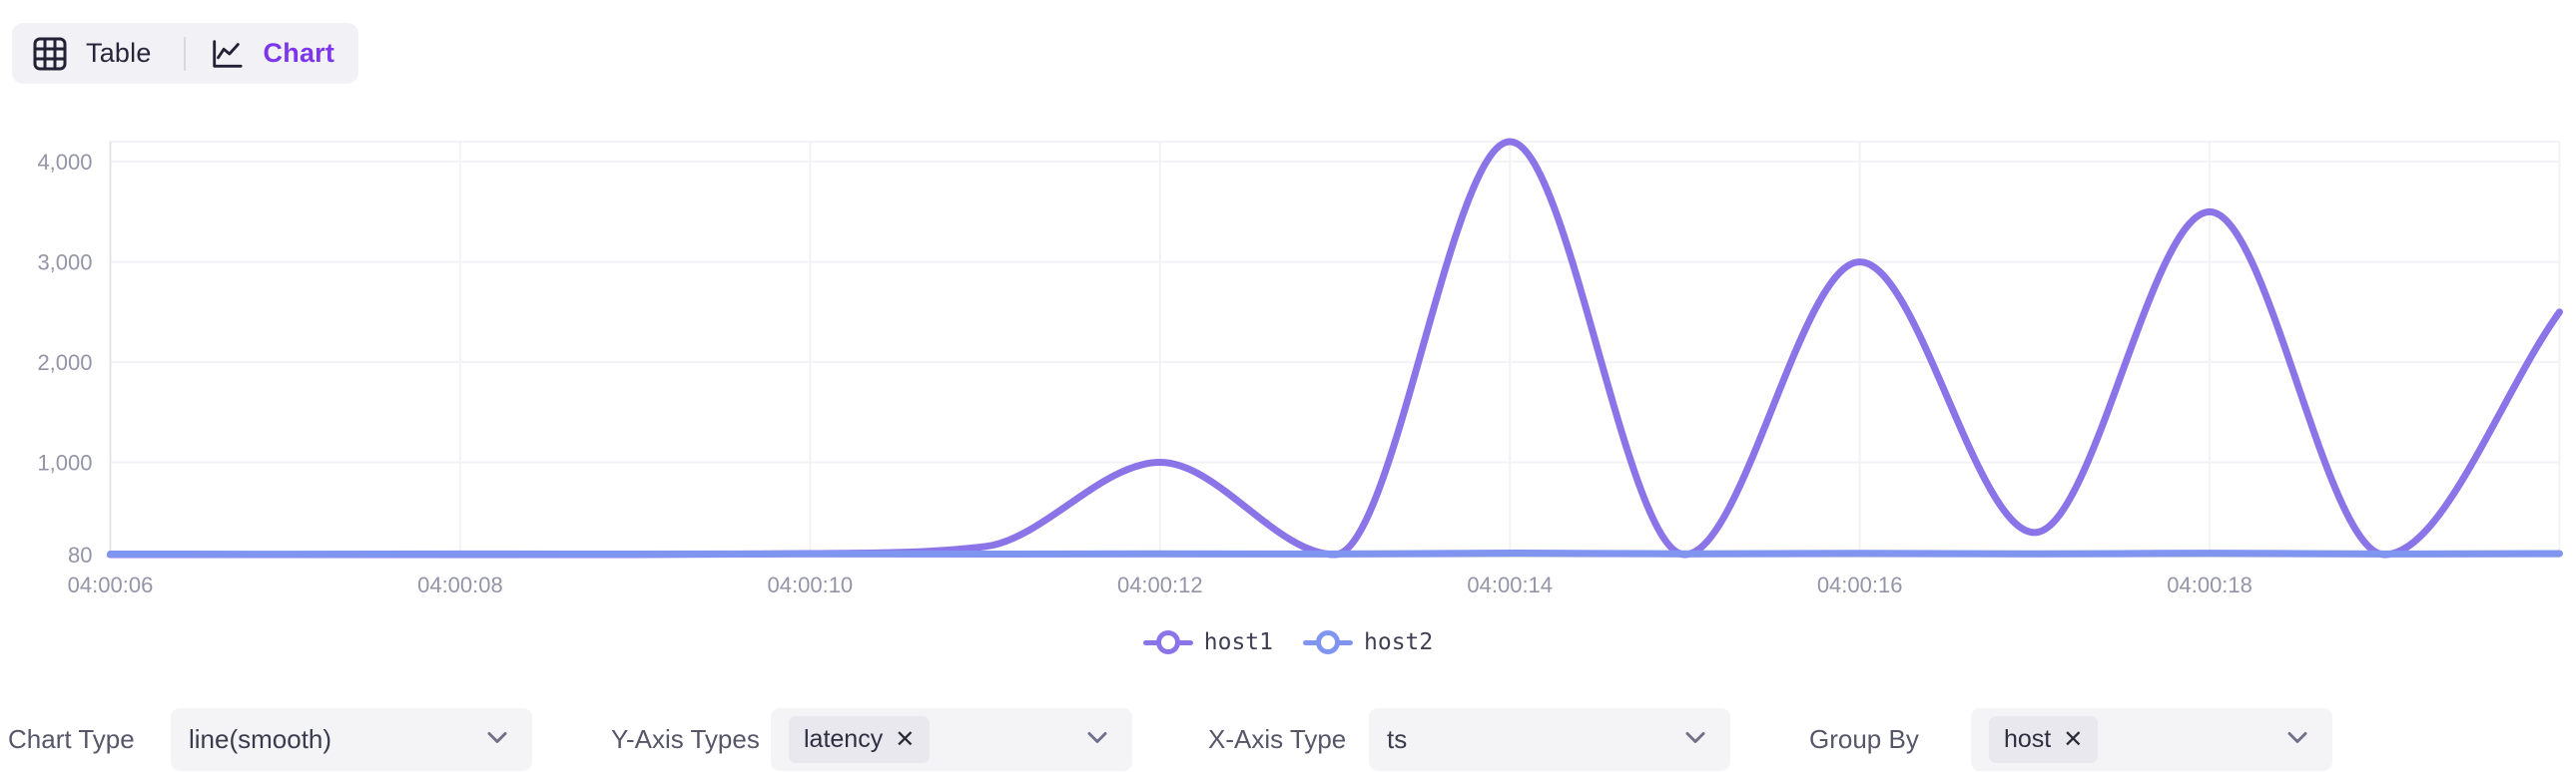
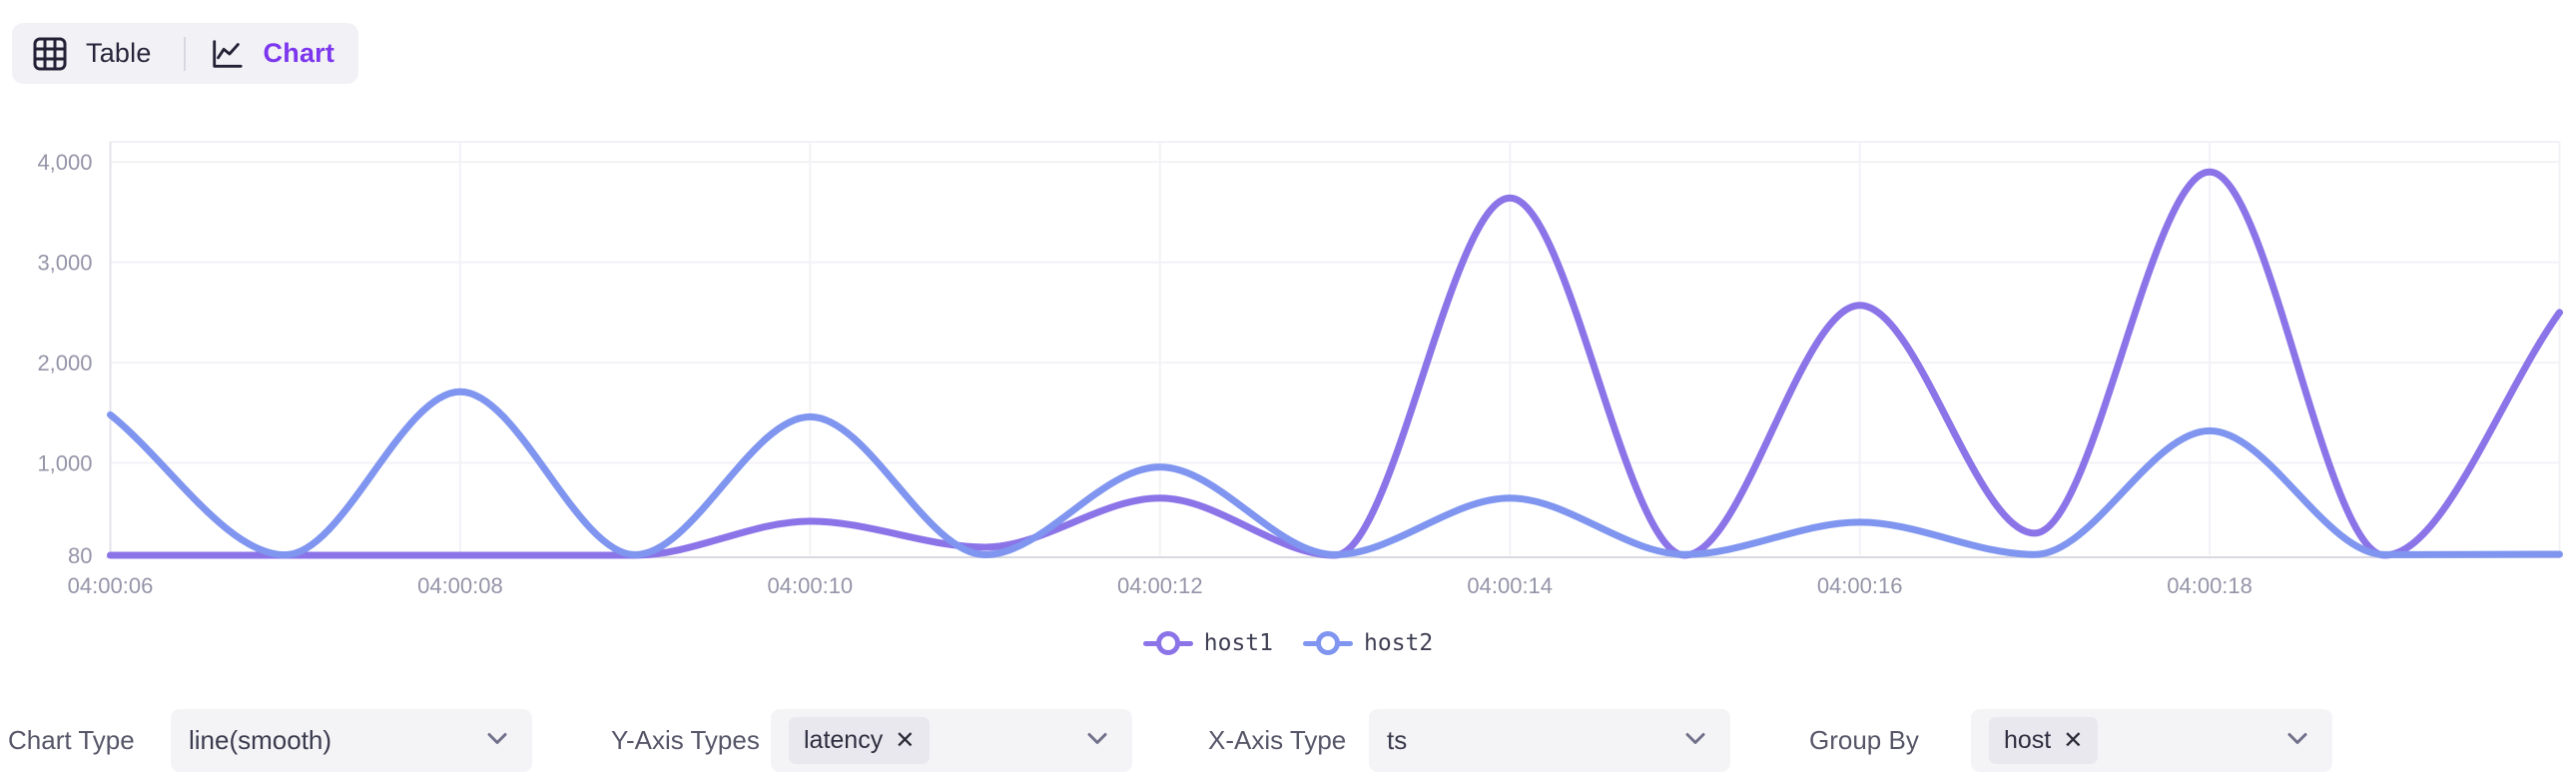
host2/04:00:06: 80 -> 1480
host2/04:00:08: 90 -> 1710
host1/04:00:10: 90 -> 420
host2/04:00:10: 90 -> 1460
host1/04:00:12: 1000 -> 650
host2/04:00:12: 90 -> 960
host1/04:00:14: 4200 -> 3640
host2/04:00:14: 100 -> 650
host1/04:00:16: 3000 -> 2570
host2/04:00:16: 90 -> 410
host1/04:00:18: 3500 -> 3900
host2/04:00:18: 90 -> 1320
